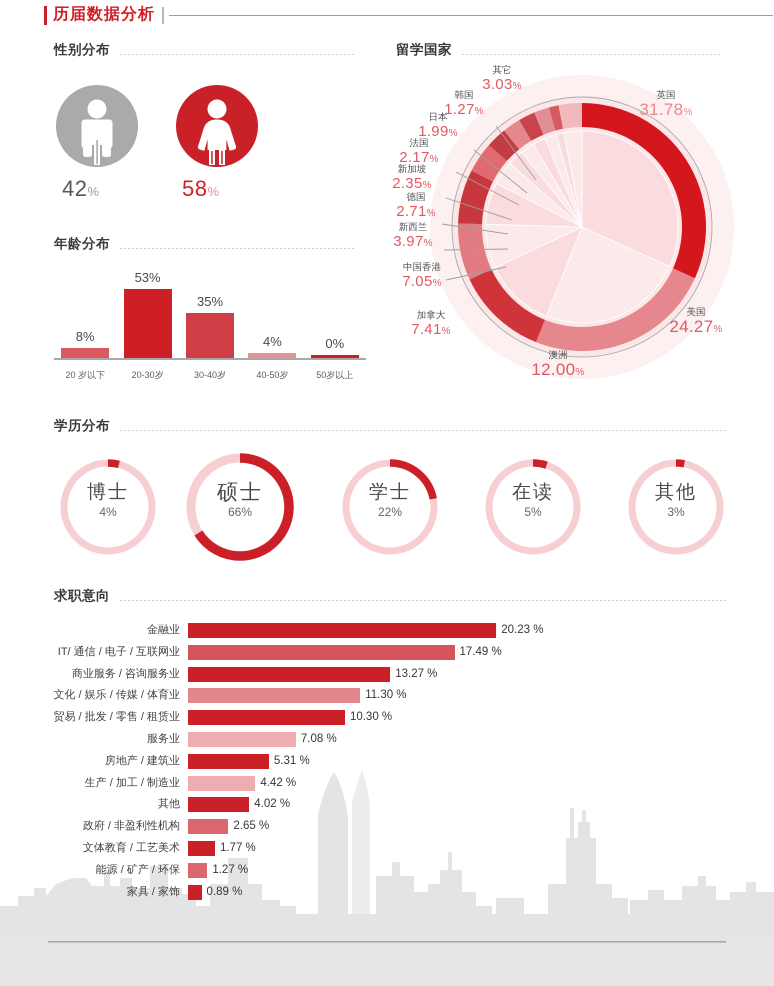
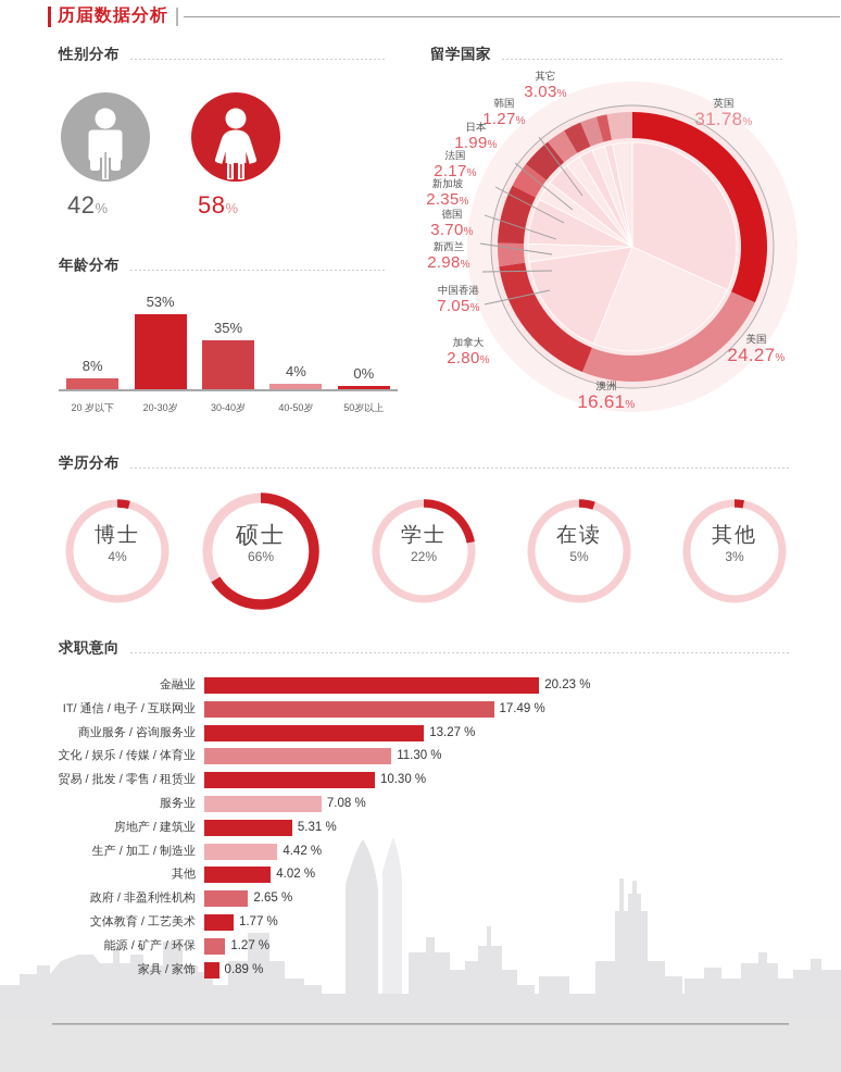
留学国家/澳洲: 12.00 -> 16.61
留学国家/加拿大: 7.41 -> 2.80
留学国家/新西兰: 3.97 -> 2.98
留学国家/德国: 2.71 -> 3.70
